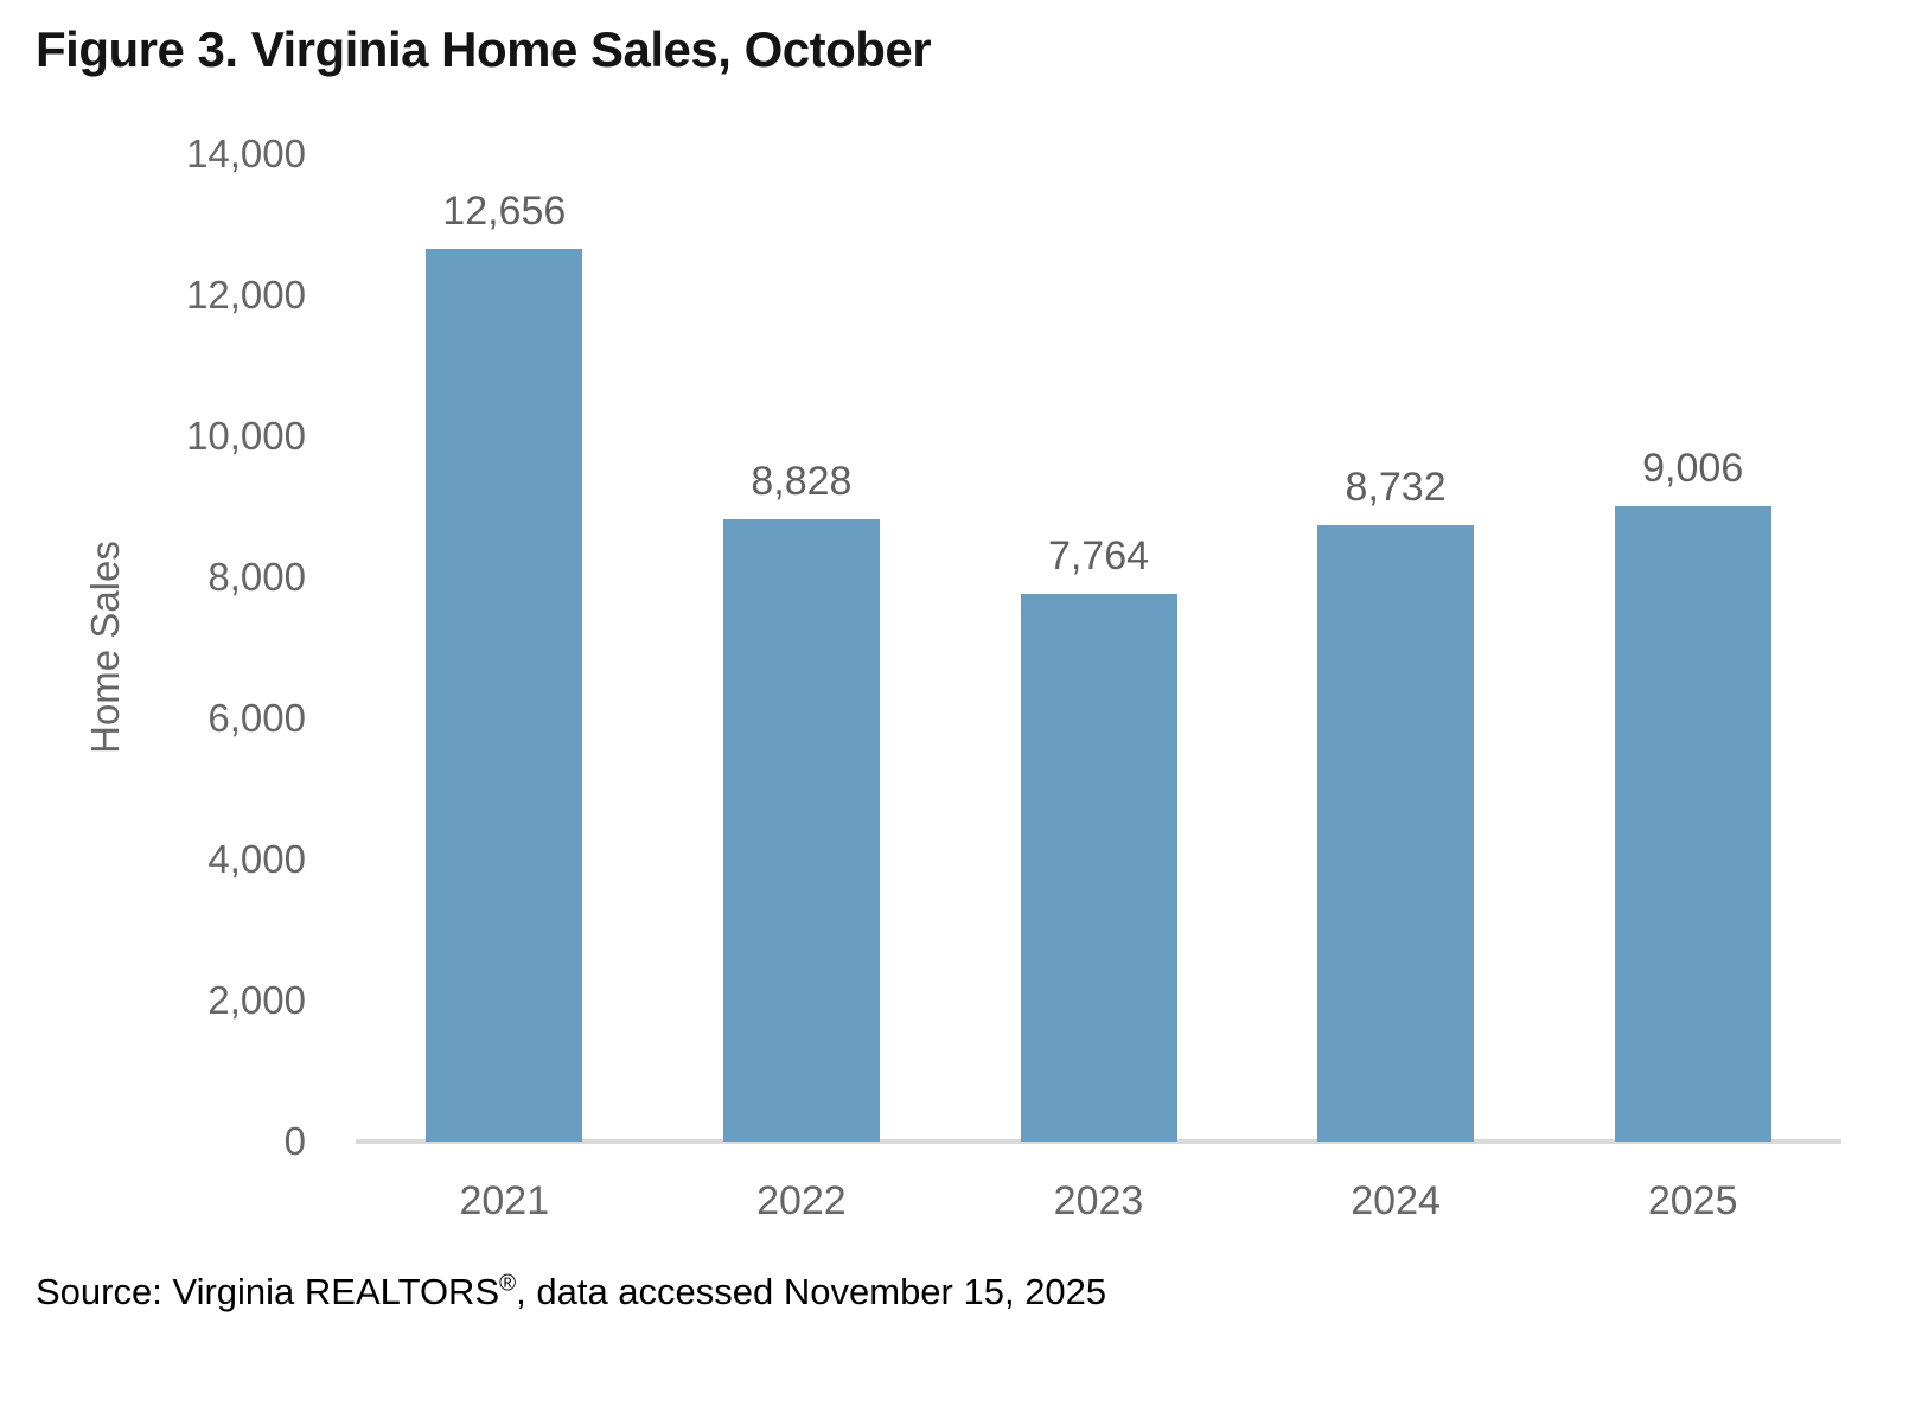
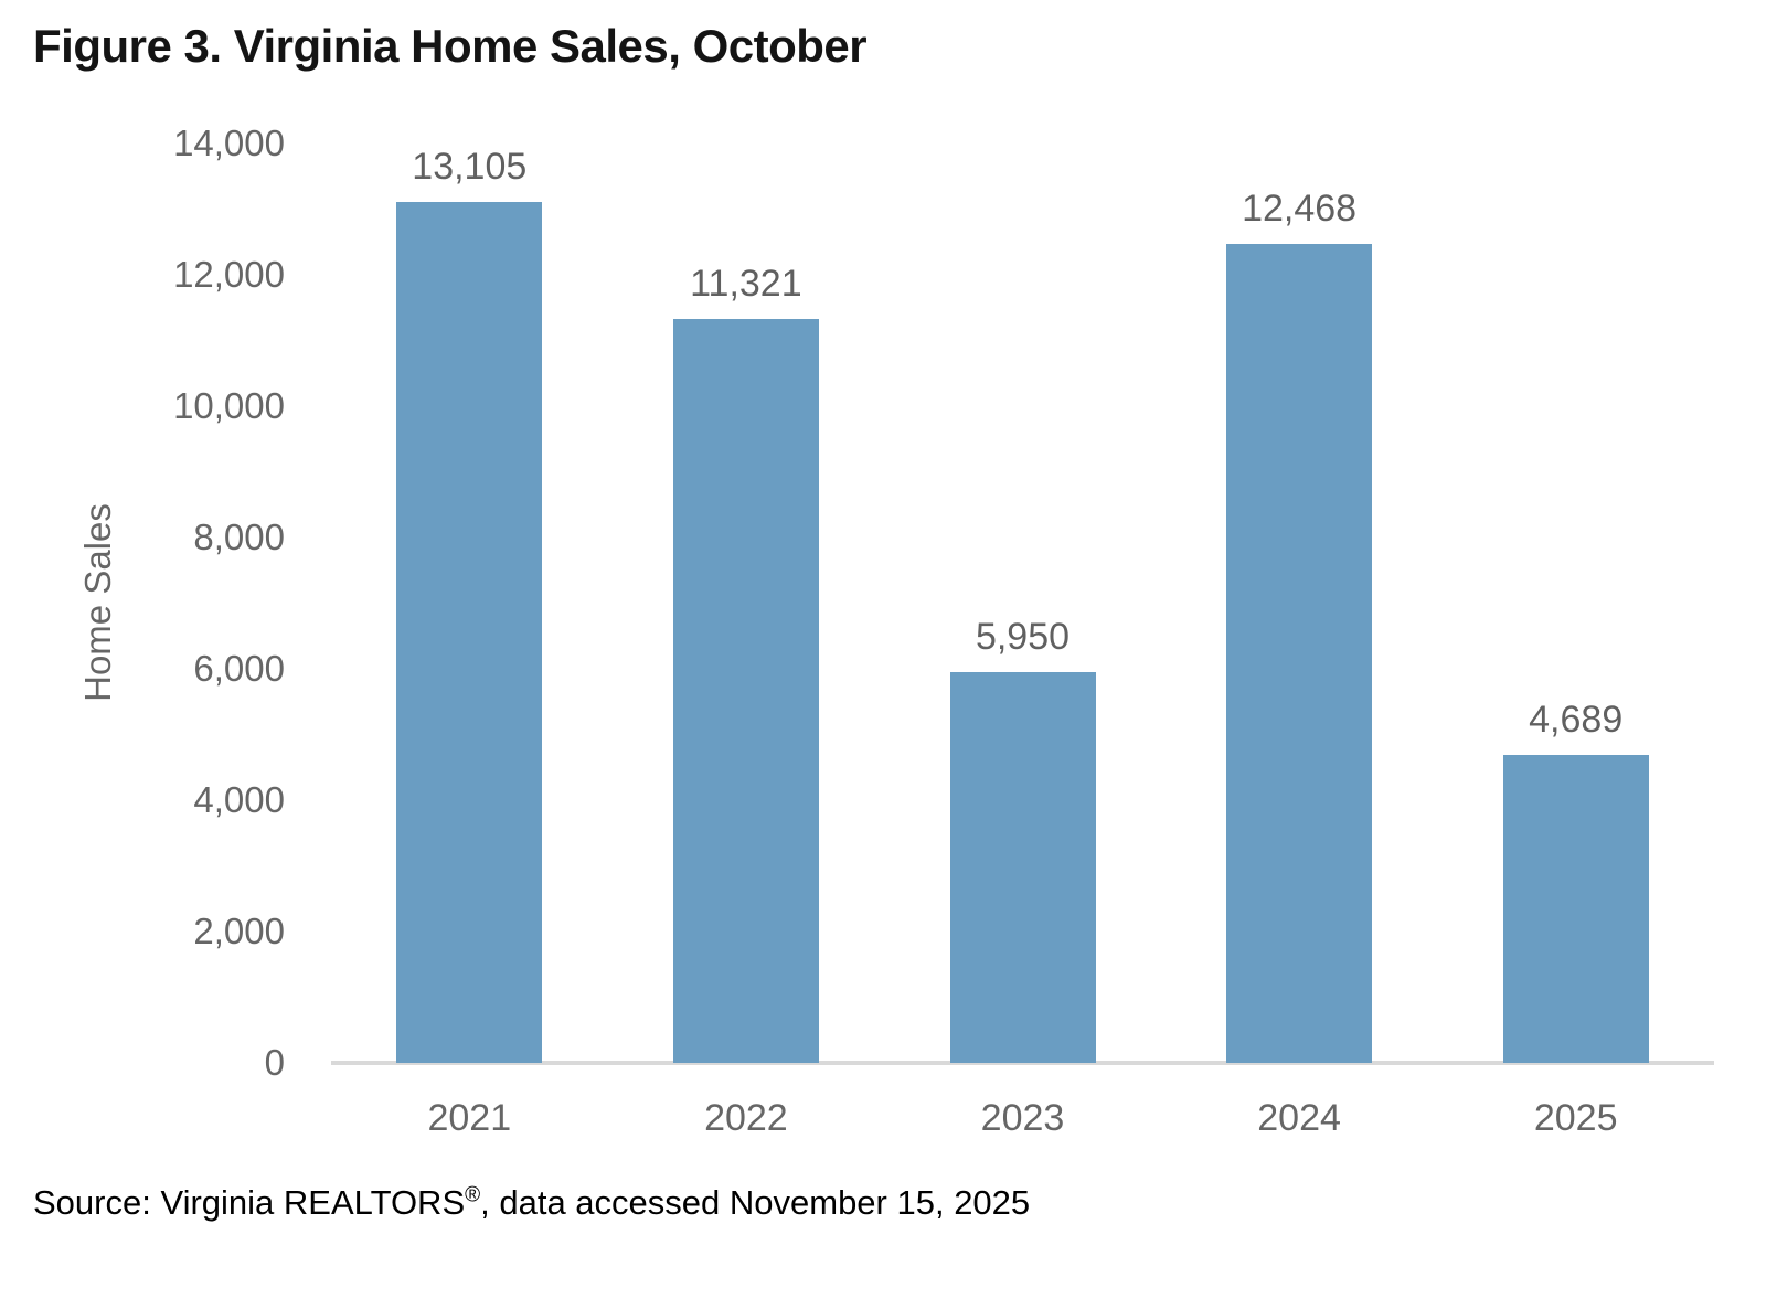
2021: 12,656 -> 13,105
2022: 8,828 -> 11,321
2023: 7,764 -> 5,950
2024: 8,732 -> 12,468
2025: 9,006 -> 4,689
